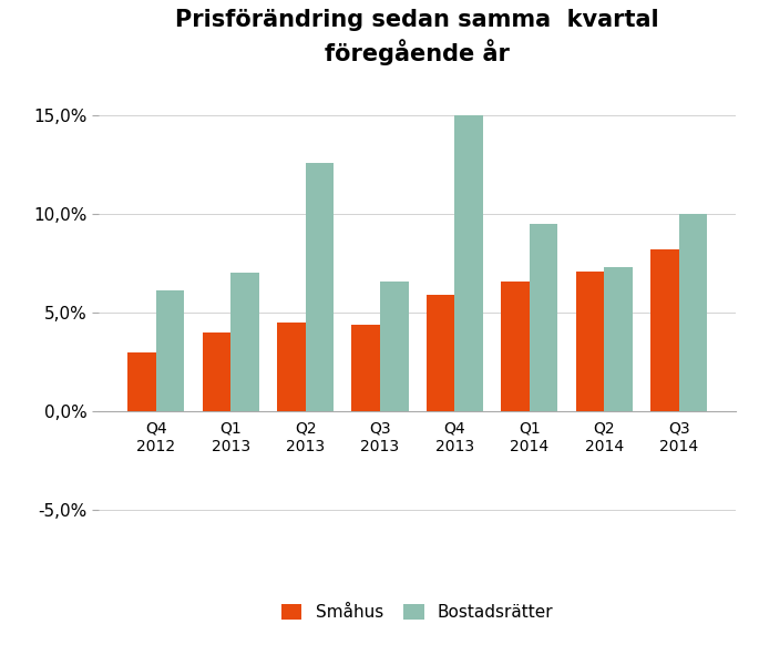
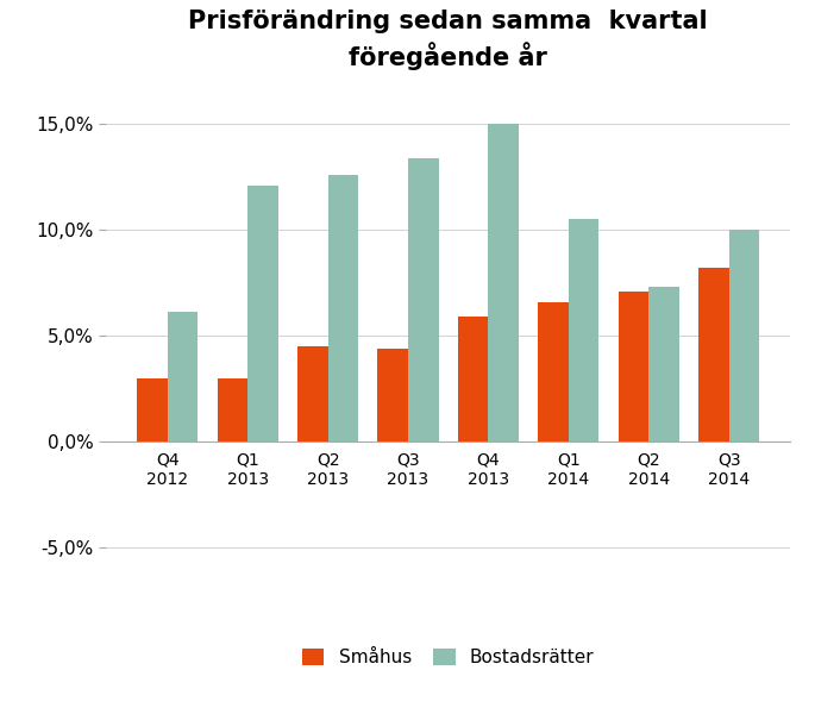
Småhus/Q1 2013: 4,0% -> 3,0%
Bostadsrätter/Q1 2013: 7,0% -> 12,1%
Bostadsrätter/Q3 2013: 6,6% -> 13,4%
Bostadsrätter/Q1 2014: 9,5% -> 10,5%
